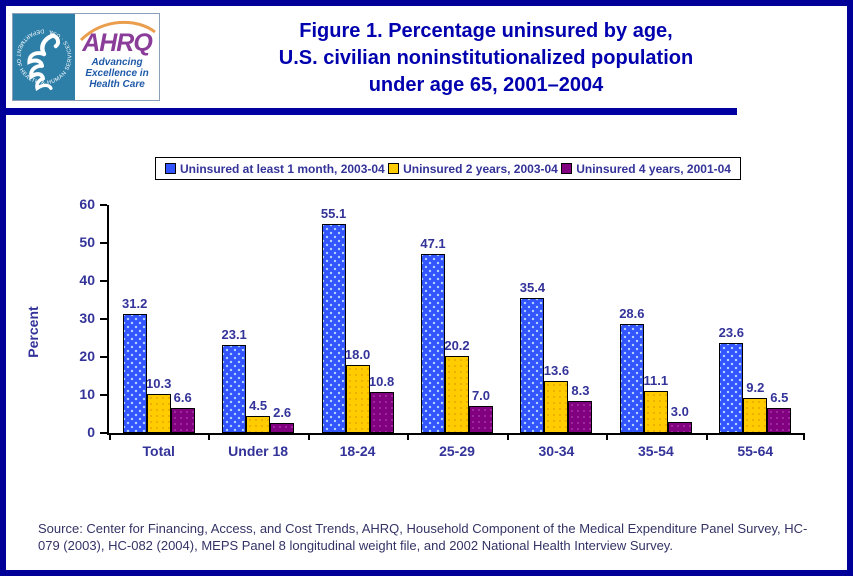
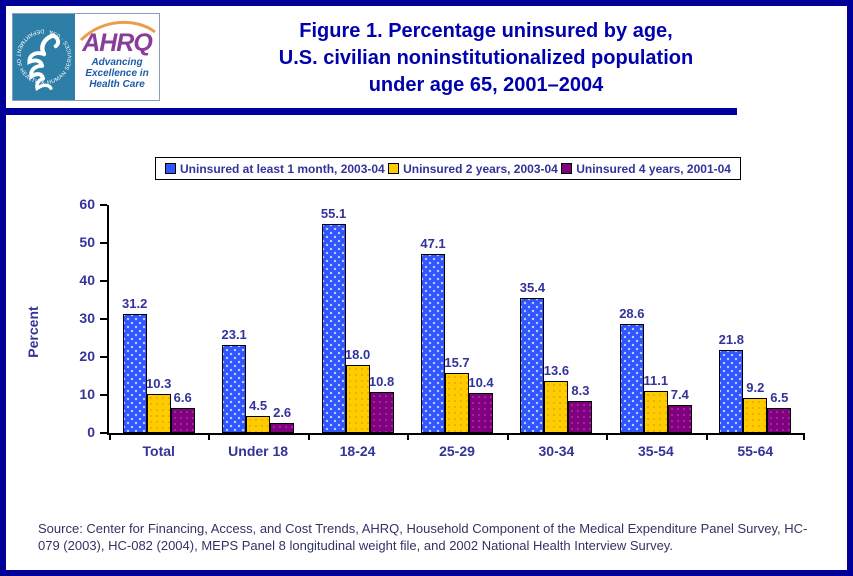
Uninsured 2 years, 2003-04/25-29: 20.2 -> 15.7
Uninsured 4 years, 2001-04/25-29: 7.0 -> 10.4
Uninsured 4 years, 2001-04/35-54: 3.0 -> 7.4
Uninsured at least 1 month, 2003-04/55-64: 23.6 -> 21.8
